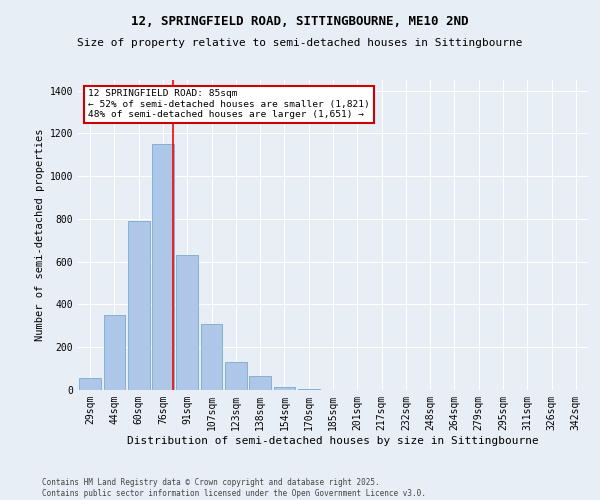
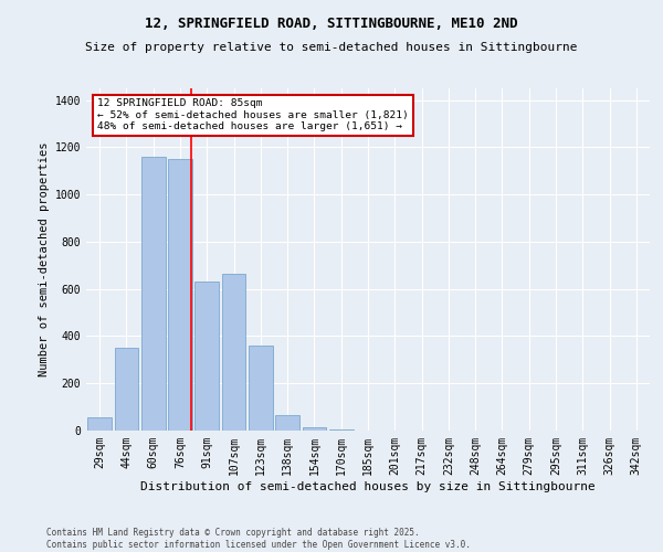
60sqm: 790 -> 1160
107sqm: 310 -> 665
123sqm: 130 -> 360
